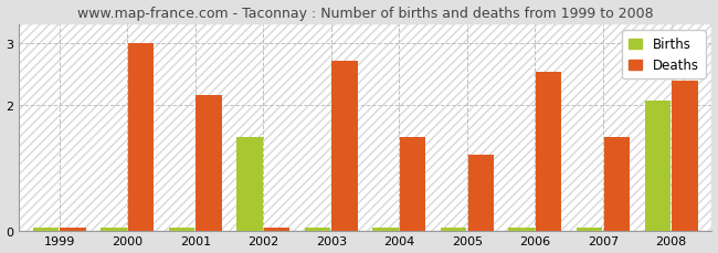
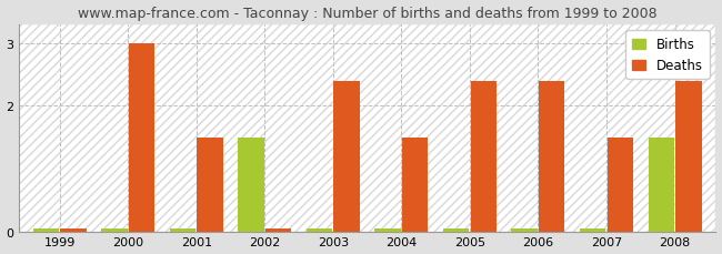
Deaths/2001: 2.16 -> 1.50
Deaths/2003: 2.72 -> 2.40
Deaths/2005: 1.22 -> 2.40
Deaths/2006: 2.54 -> 2.40
Births/2008: 2.08 -> 1.50
